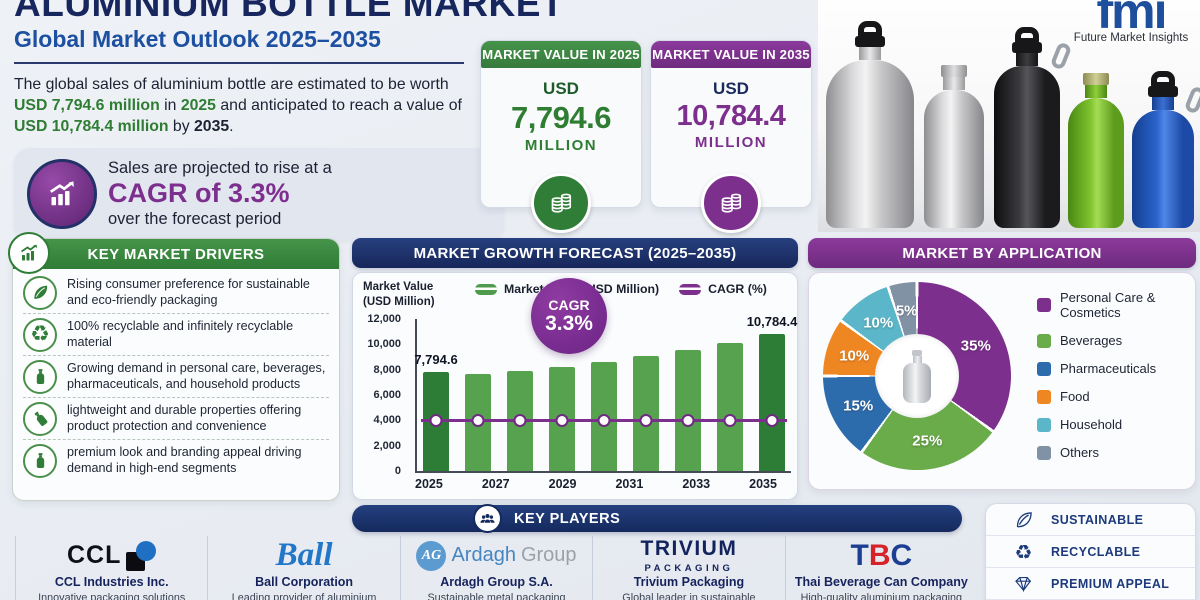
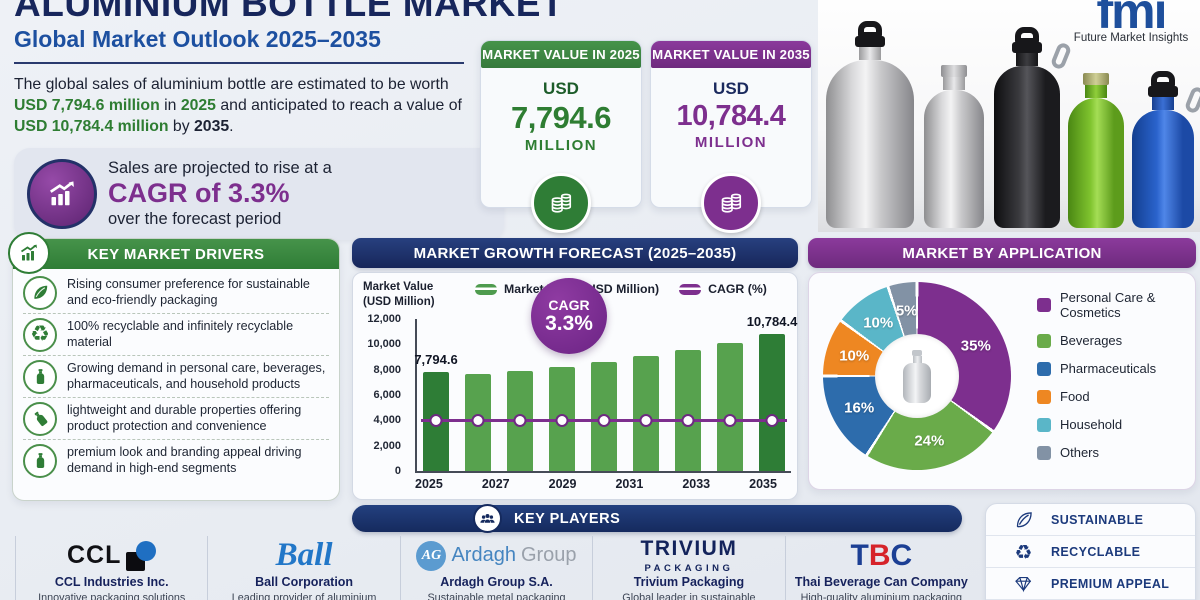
MARKET BY APPLICATION/Beverages: 25% -> 24%
MARKET BY APPLICATION/Pharmaceuticals: 15% -> 16%
